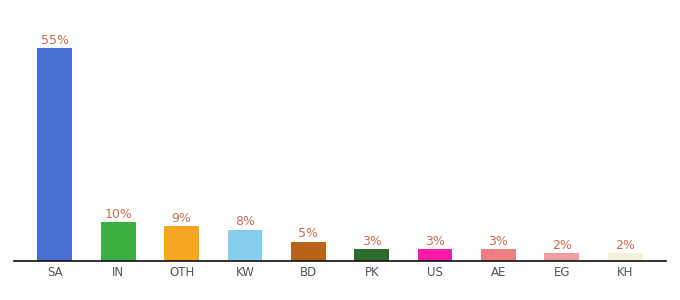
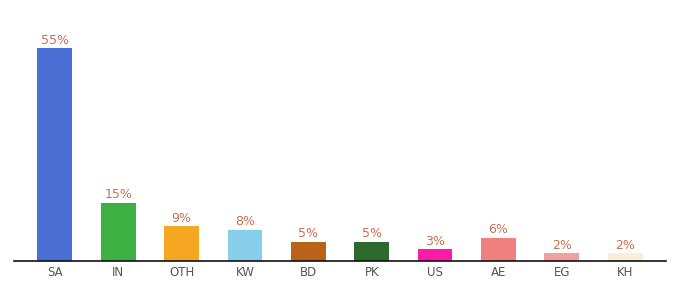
IN: 10% -> 15%
PK: 3% -> 5%
AE: 3% -> 6%
